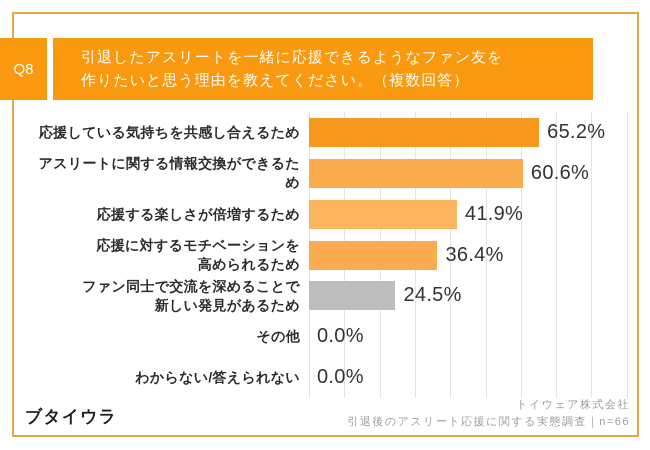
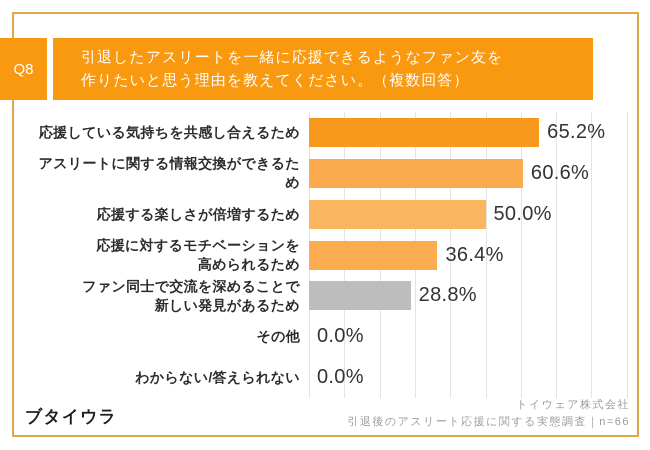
応援する楽しさが倍増するため: 41.9% -> 50.0%
ファン同士で交流を深めることで 新しい発見があるため: 24.5% -> 28.8%
